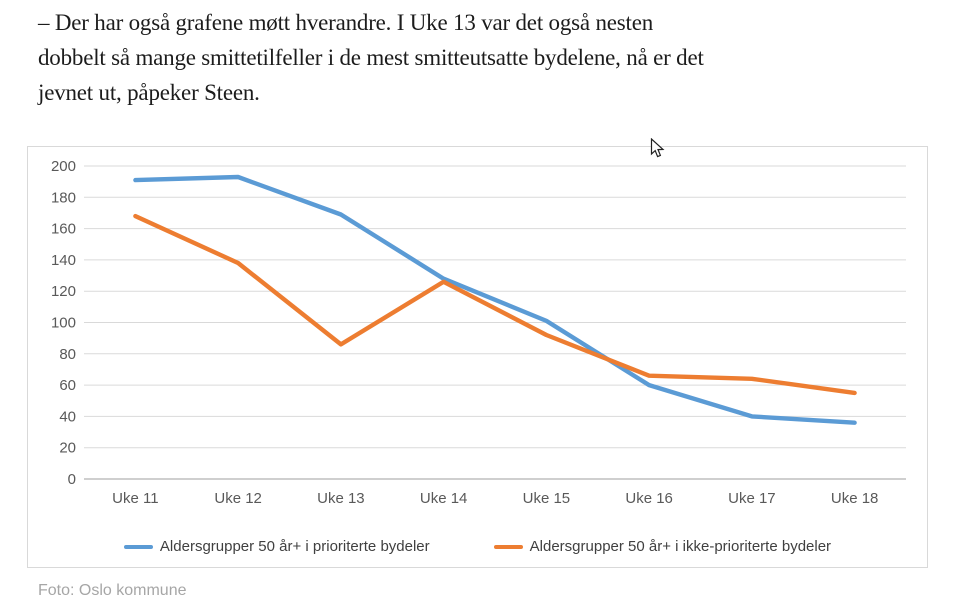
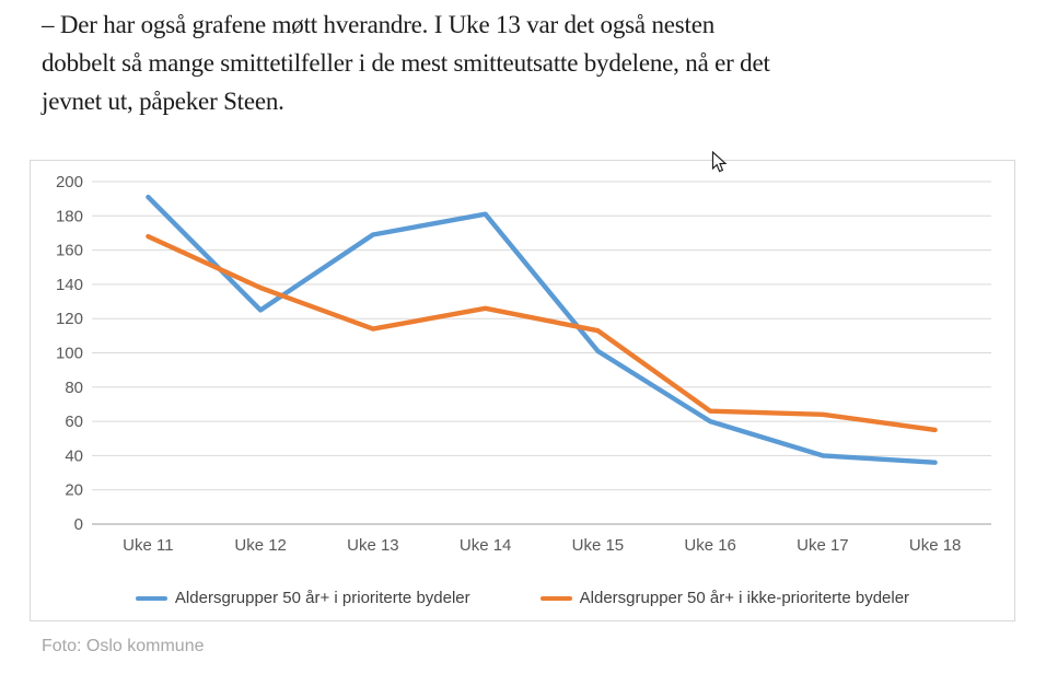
Aldersgrupper 50 år+ i prioriterte bydeler/Uke 12: 193 -> 125
Aldersgrupper 50 år+ i ikke-prioriterte bydeler/Uke 13: 86 -> 114
Aldersgrupper 50 år+ i prioriterte bydeler/Uke 14: 128 -> 181
Aldersgrupper 50 år+ i ikke-prioriterte bydeler/Uke 15: 92 -> 113
